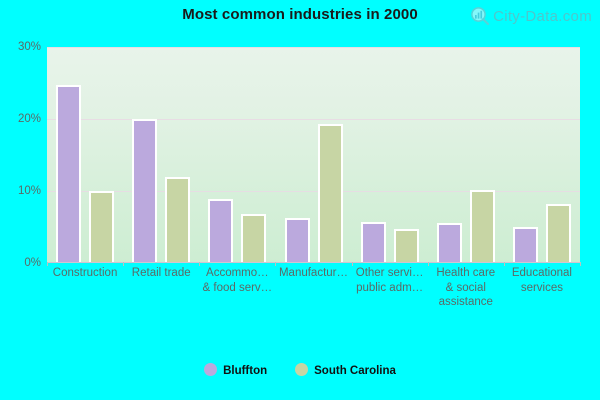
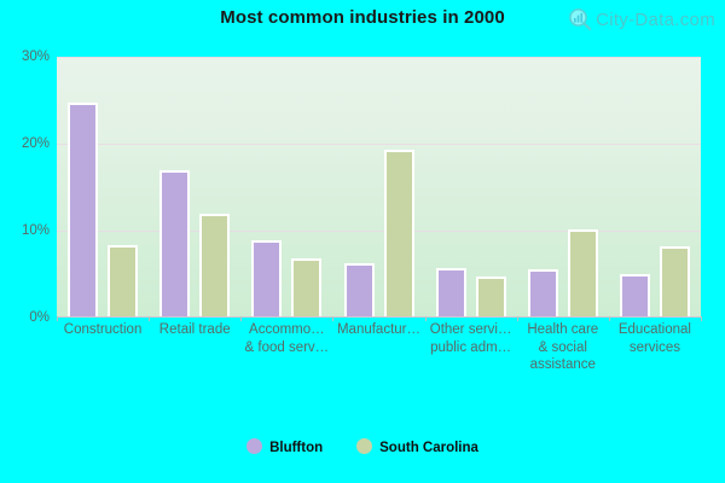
South Carolina/Construction: 10% -> 8%
Bluffton/Retail trade: 20% -> 17%
